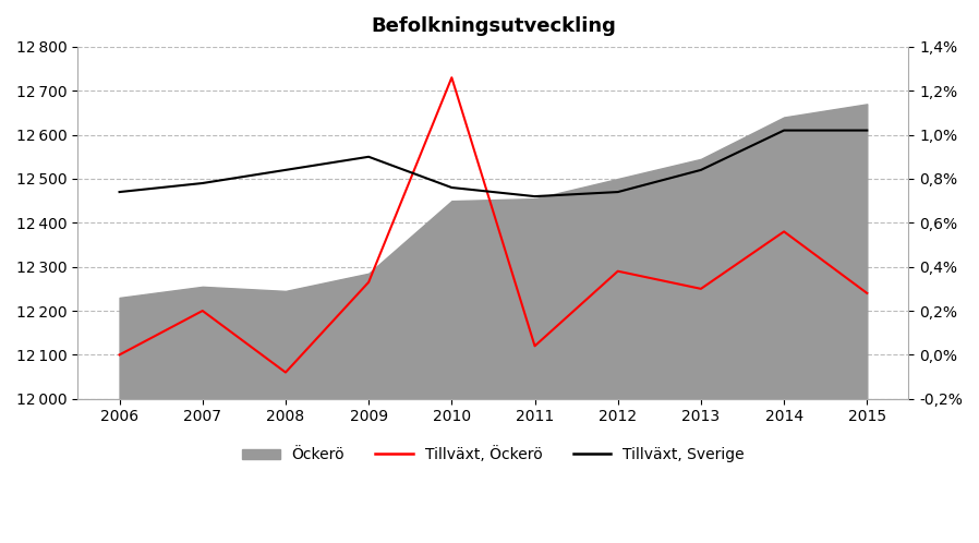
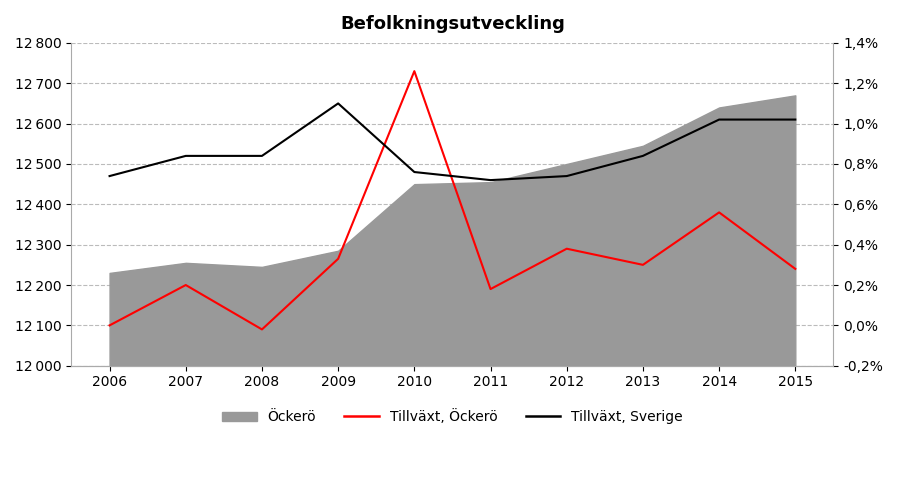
Tillväxt, Sverige/2007: 0,78% -> 0,84%
Tillväxt, Öckerö/2008: -0,08% -> -0,02%
Tillväxt, Sverige/2009: 0,90% -> 1,10%
Tillväxt, Öckerö/2011: 0,04% -> 0,18%
